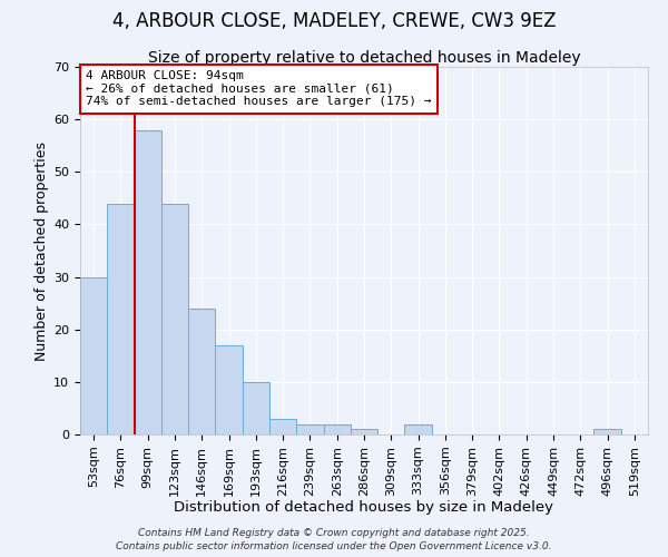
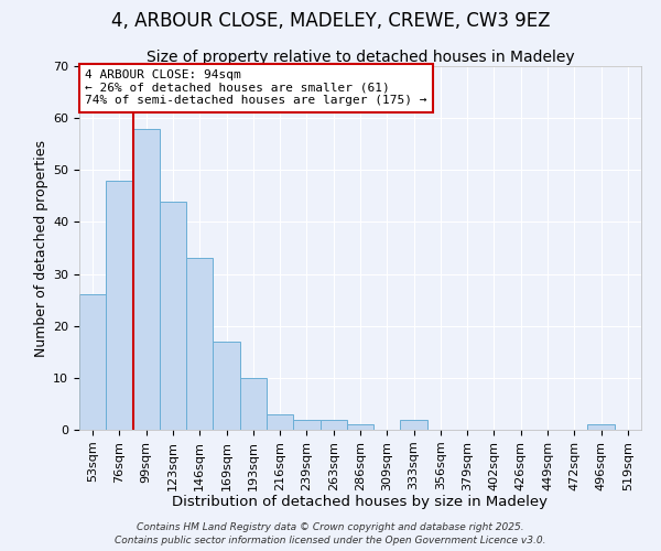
53sqm: 30 -> 26
76sqm: 44 -> 48
146sqm: 24 -> 33
